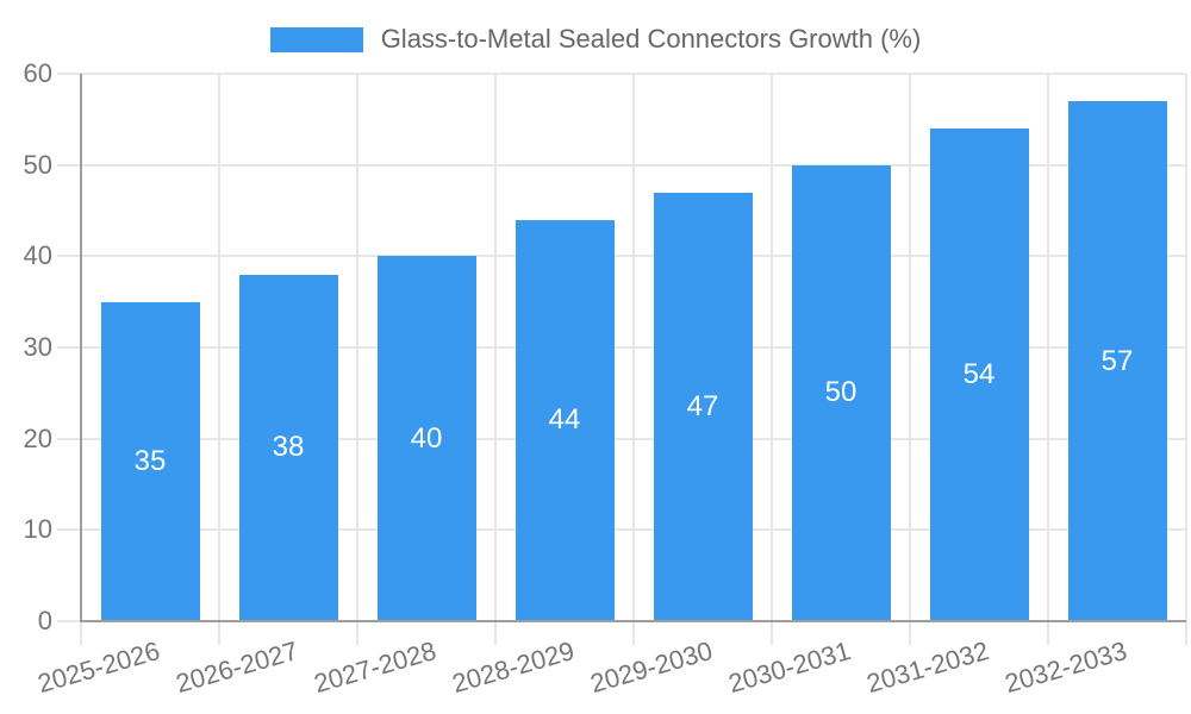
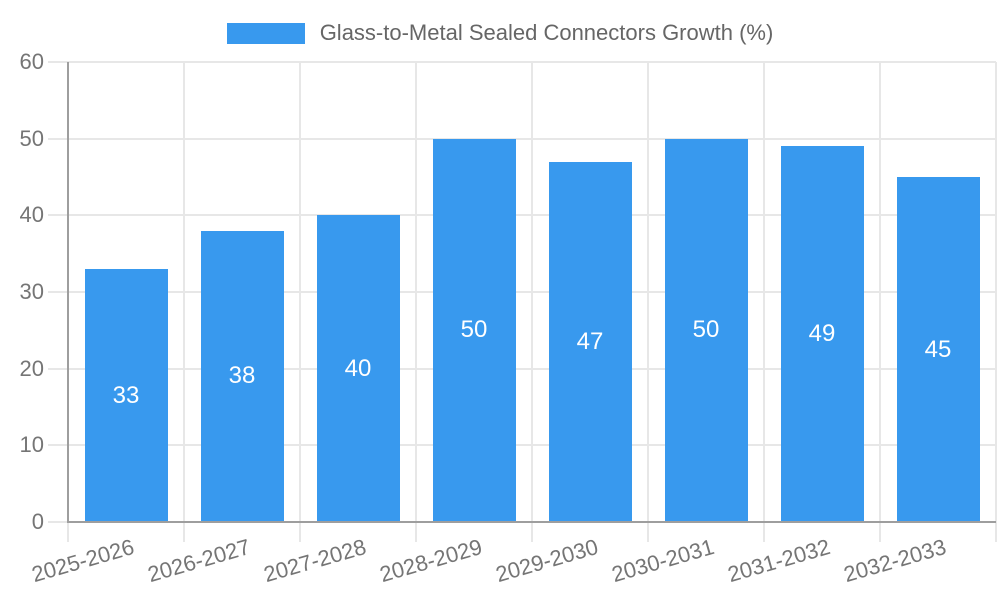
2025-2026: 35 -> 33
2028-2029: 44 -> 50
2031-2032: 54 -> 49
2032-2033: 57 -> 45
